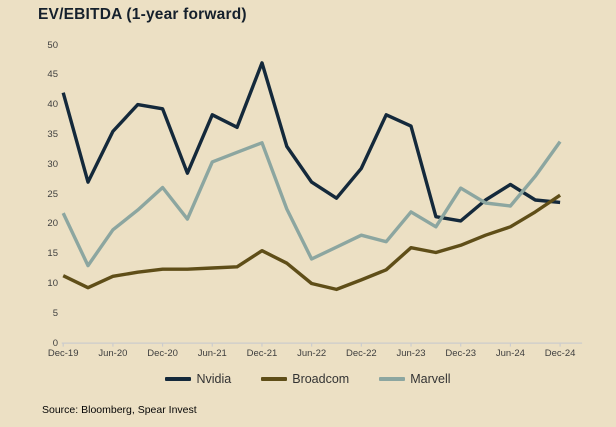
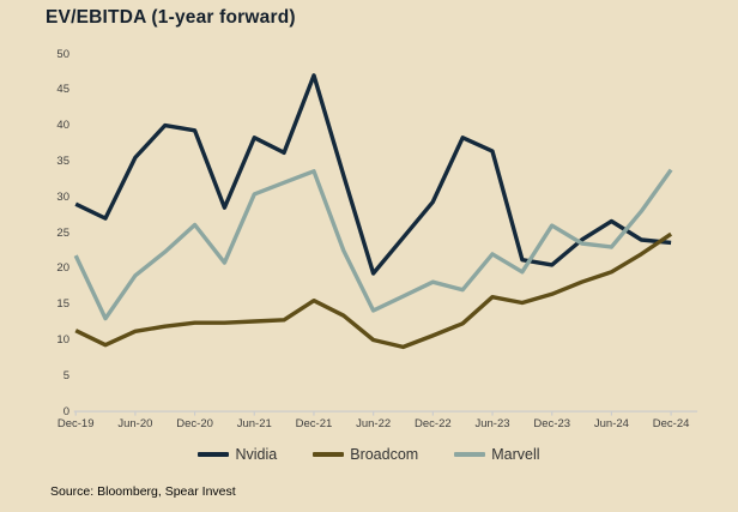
Nvidia/Dec-19: 42 -> 29
Nvidia/Jun-22: 27 -> 19
